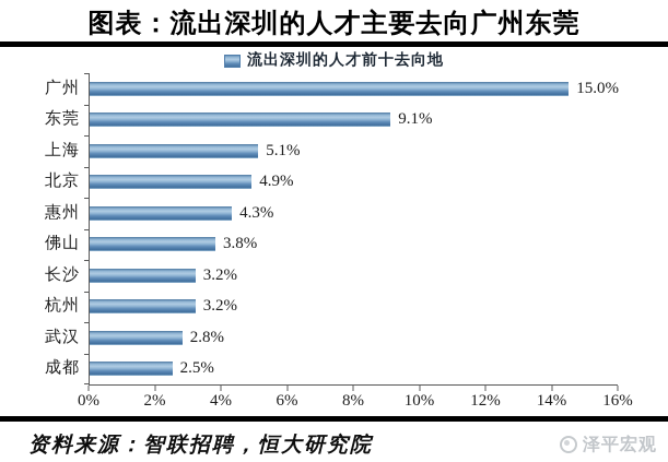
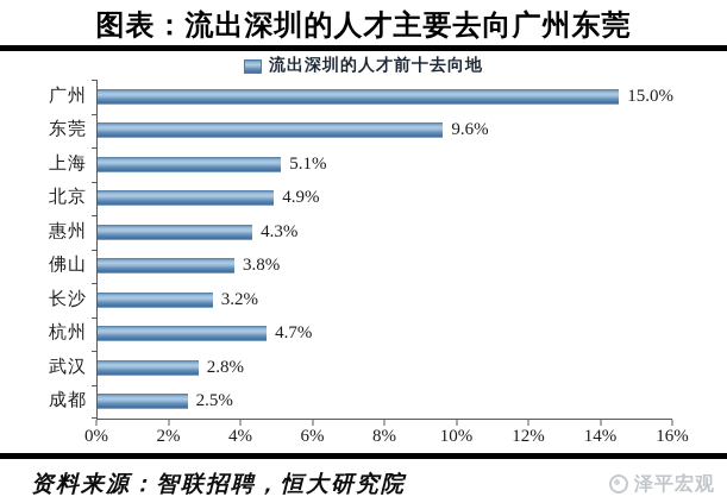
东莞: 9.1% -> 9.6%
杭州: 3.2% -> 4.7%
